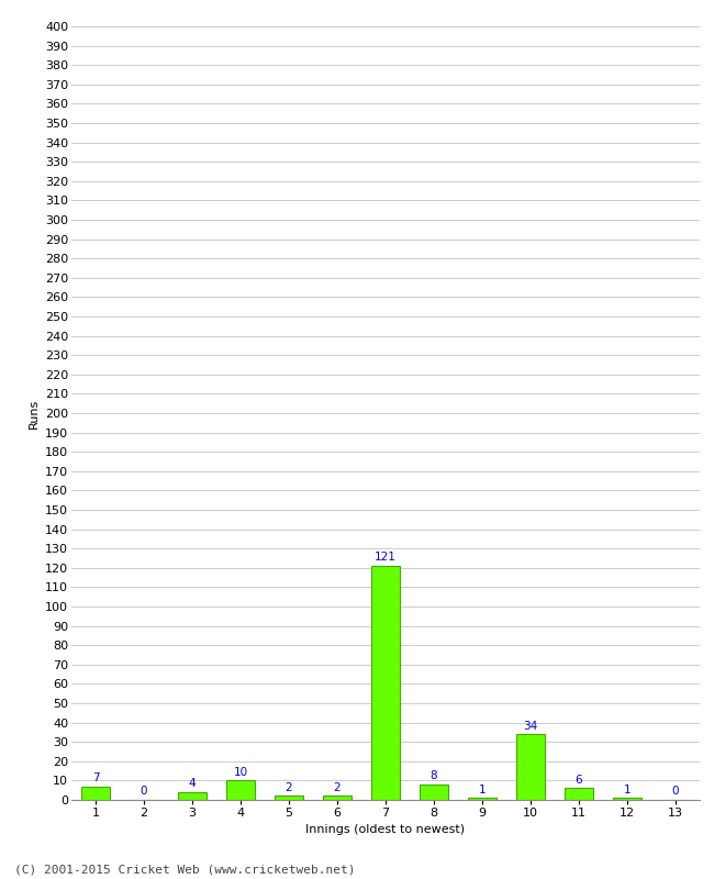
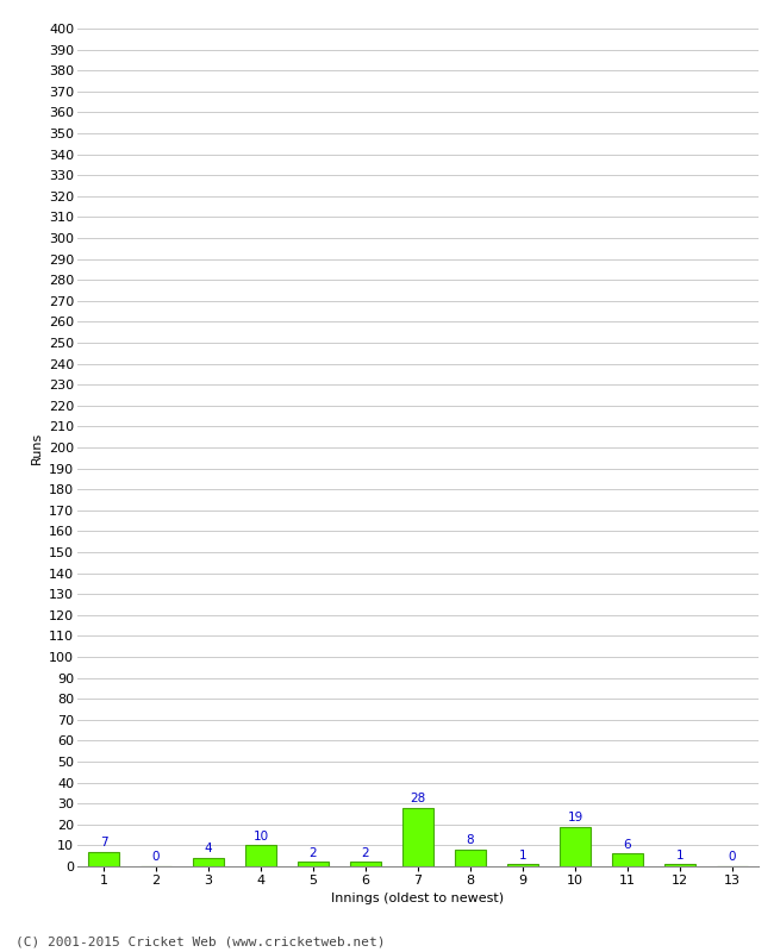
7: 121 -> 28
10: 34 -> 19
